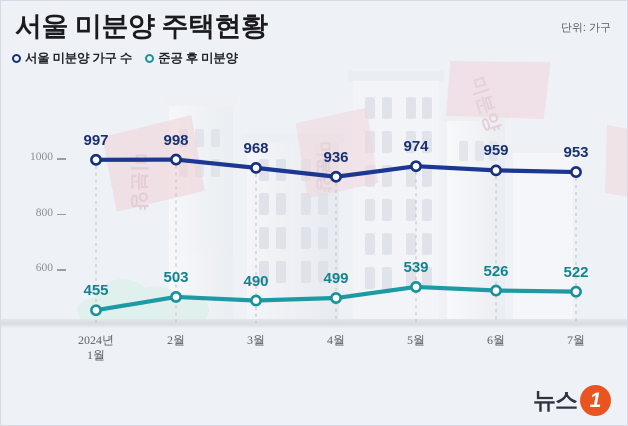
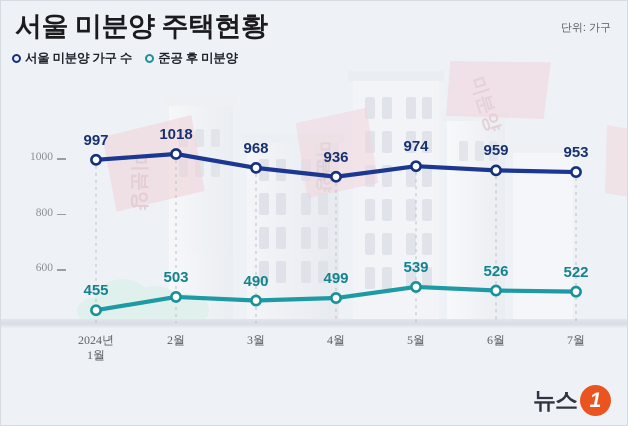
서울 미분양 가구 수/2월: 998 -> 1018
